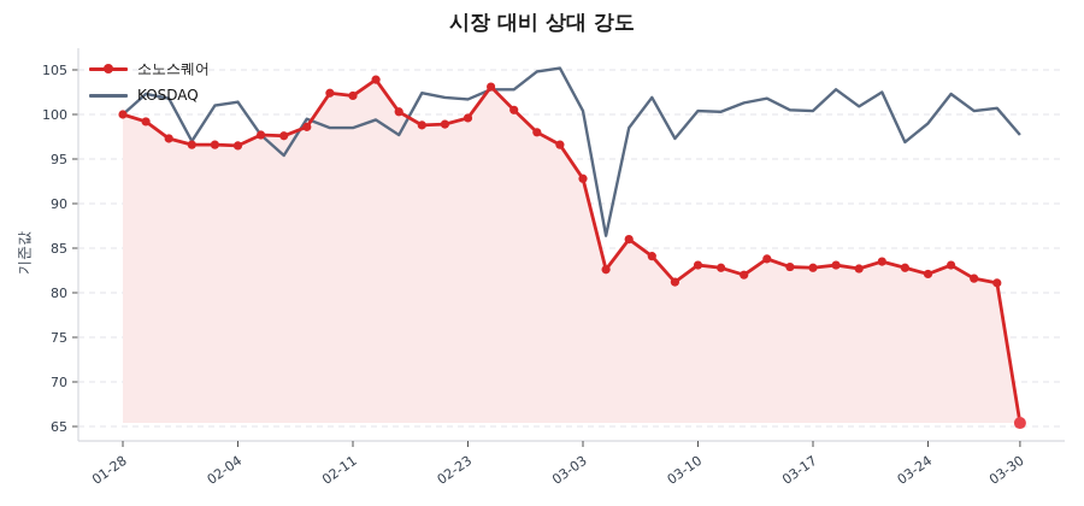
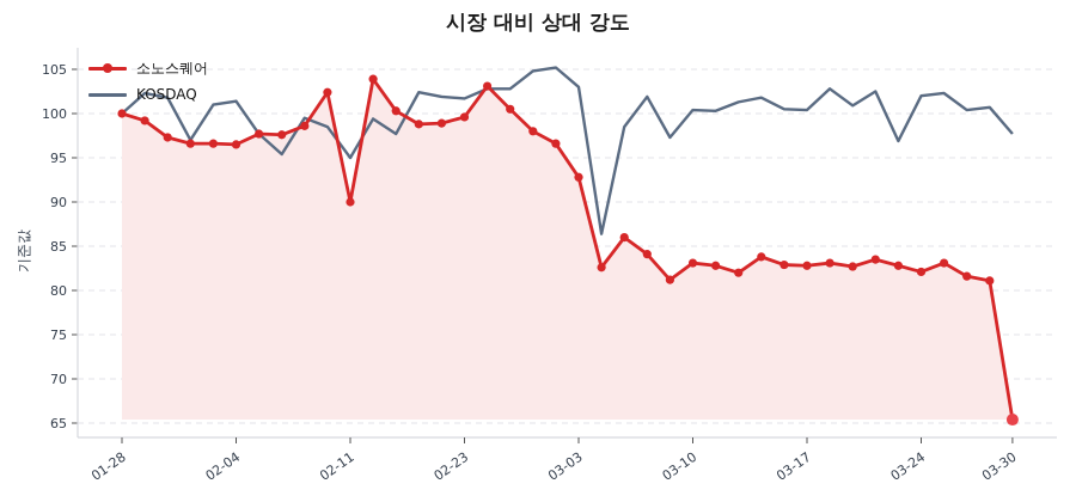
소노스퀘어/02-11: 102 -> 90
KOSDAQ/02-11: 98 -> 95
KOSDAQ/03-03: 100 -> 103
KOSDAQ/03-24: 99 -> 102
